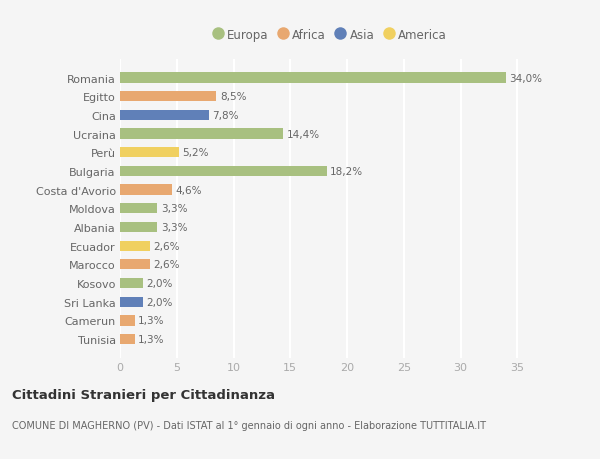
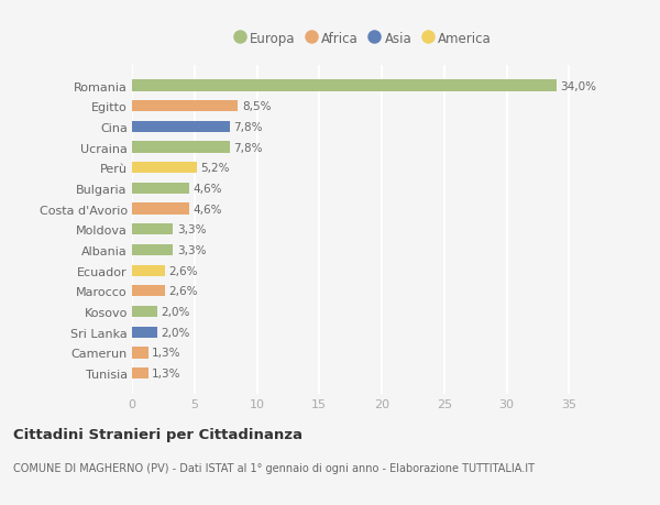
Ucraina: 14,4% -> 7,8%
Bulgaria: 18,2% -> 4,6%
